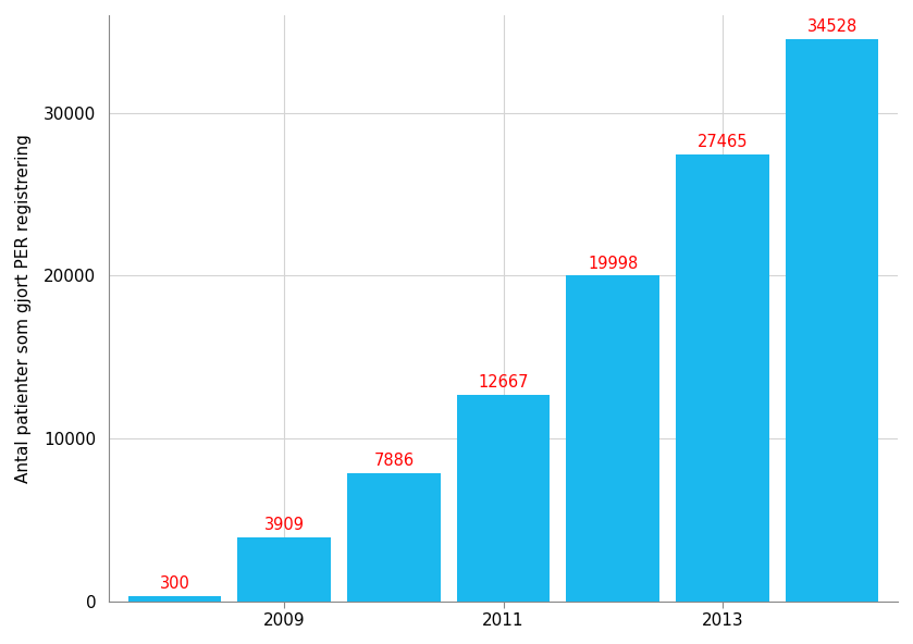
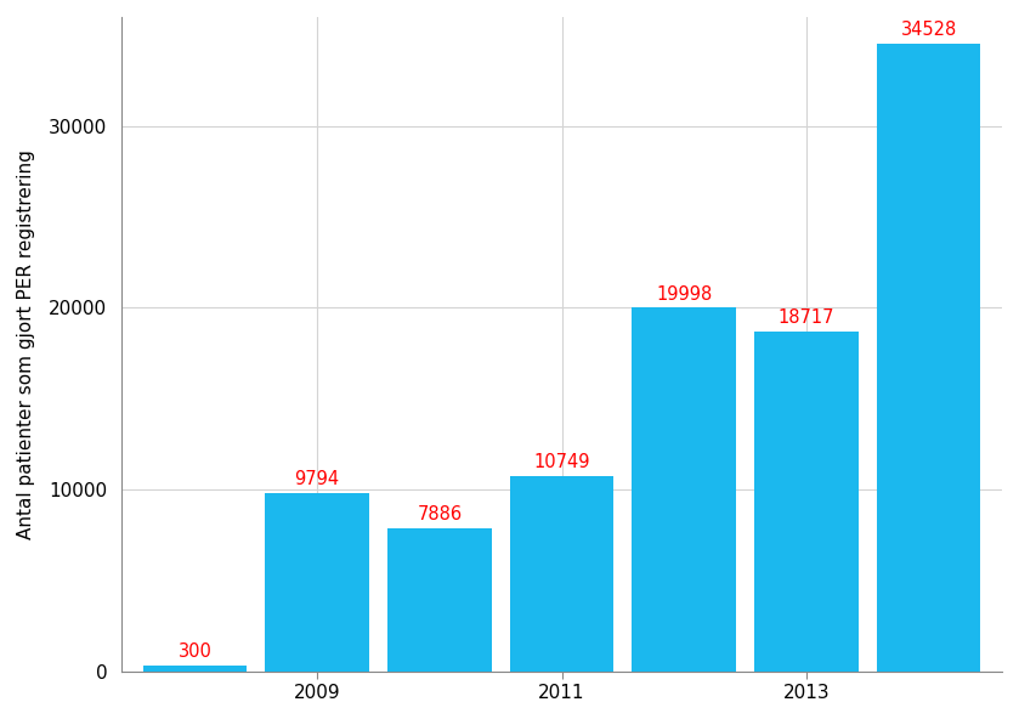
2009: 3909 -> 9794
2011: 12667 -> 10749
2013: 27465 -> 18717
